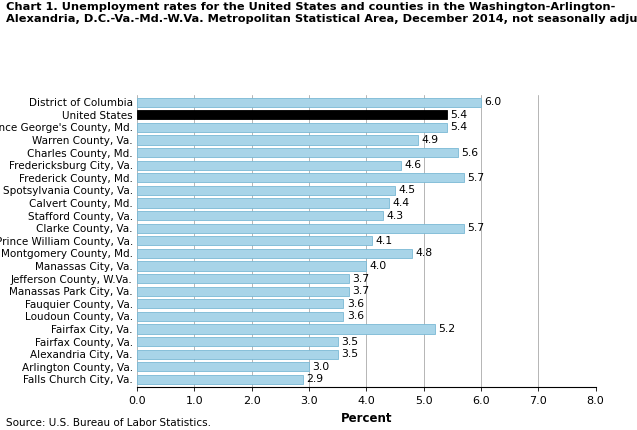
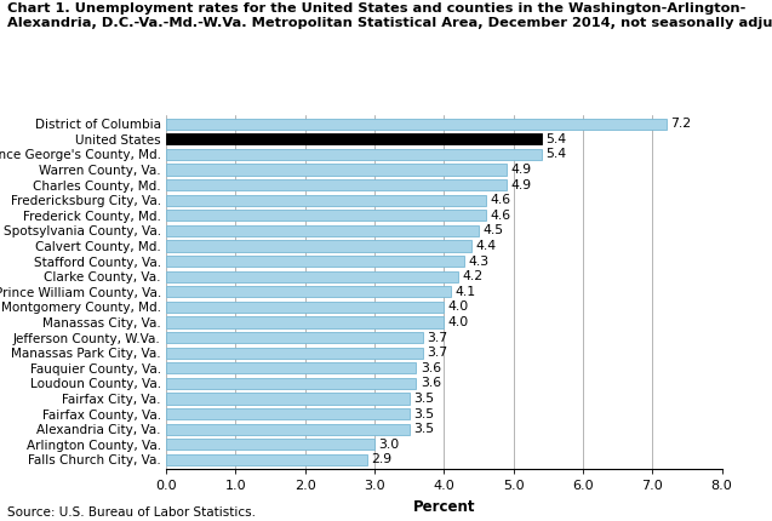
District of Columbia: 6.0 -> 7.2
Charles County, Md.: 5.6 -> 4.9
Frederick County, Md.: 5.7 -> 4.6
Clarke County, Va.: 5.7 -> 4.2
Montgomery County, Md.: 4.8 -> 4.0
Fairfax City, Va.: 5.2 -> 3.5
